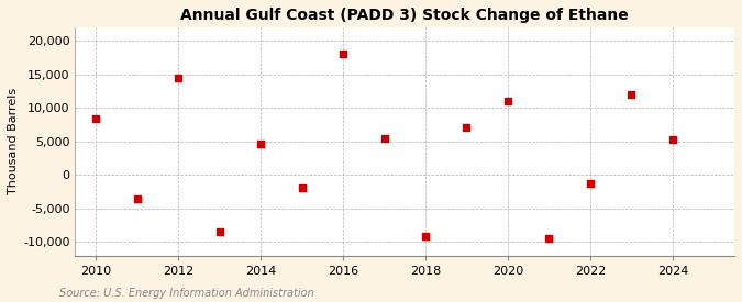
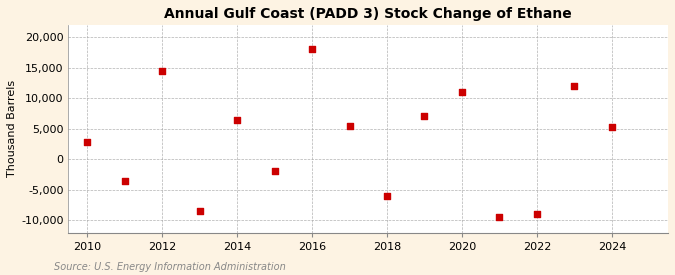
2010: 8,400 -> 2,800
2014: 4,600 -> 6,500
2018: -9,200 -> -6,000
2022: -1,200 -> -9,000
